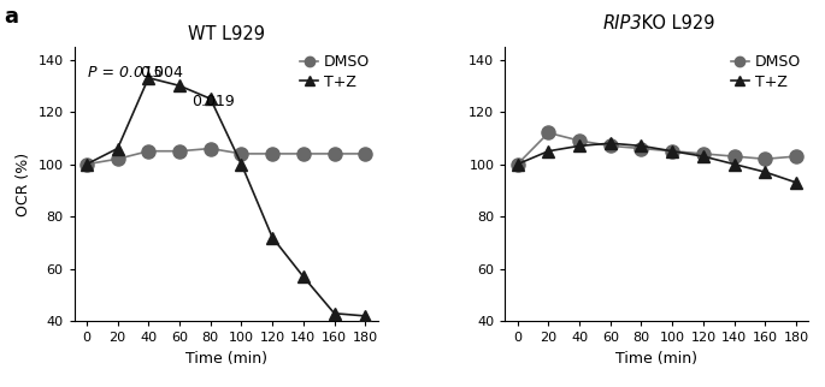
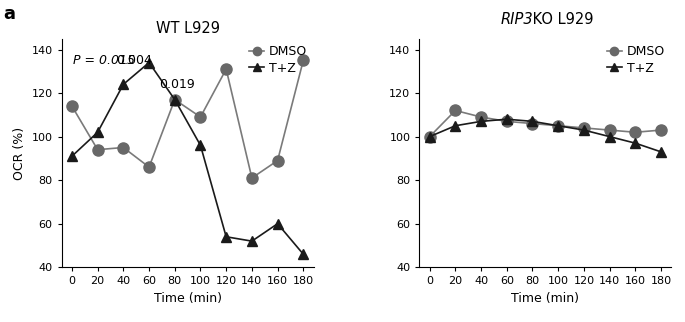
WT L929/DMSO/0: 100 -> 114
WT L929/T+Z/0: 100 -> 91
WT L929/DMSO/20: 102 -> 94
WT L929/T+Z/20: 106 -> 102
WT L929/DMSO/40: 105 -> 95
WT L929/T+Z/40: 133 -> 124
WT L929/DMSO/60: 105 -> 86
WT L929/T+Z/60: 130 -> 134
WT L929/DMSO/80: 106 -> 117
WT L929/T+Z/80: 125 -> 117
WT L929/DMSO/100: 104 -> 109
WT L929/T+Z/100: 100 -> 96
WT L929/DMSO/120: 104 -> 131
WT L929/T+Z/120: 72 -> 54
WT L929/DMSO/140: 104 -> 81
WT L929/T+Z/140: 57 -> 52
WT L929/DMSO/160: 104 -> 89
WT L929/T+Z/160: 43 -> 60
WT L929/DMSO/180: 104 -> 135
WT L929/T+Z/180: 42 -> 46
